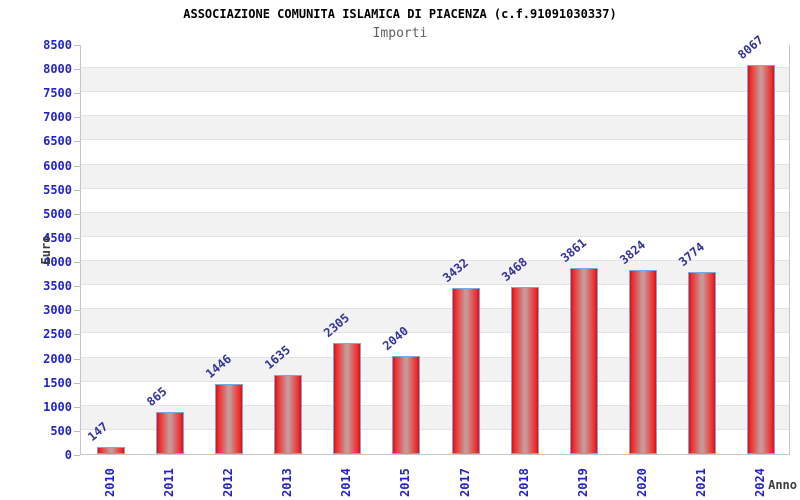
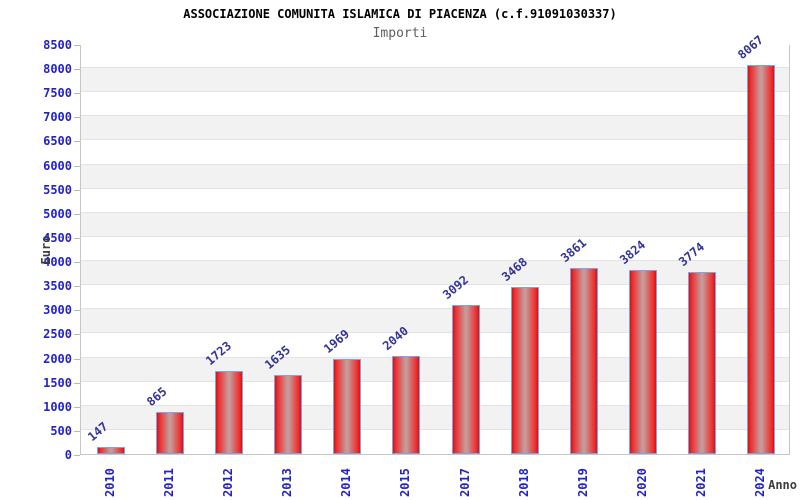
2012: 1446 -> 1723
2014: 2305 -> 1969
2017: 3432 -> 3092
